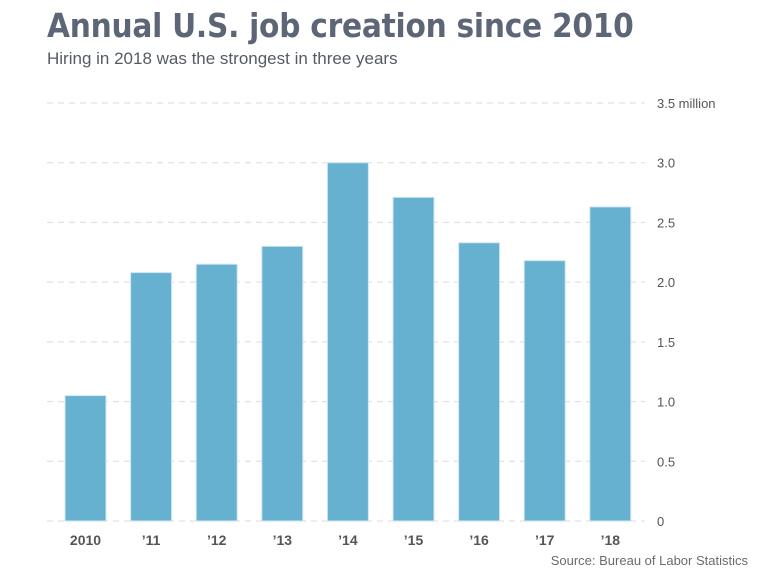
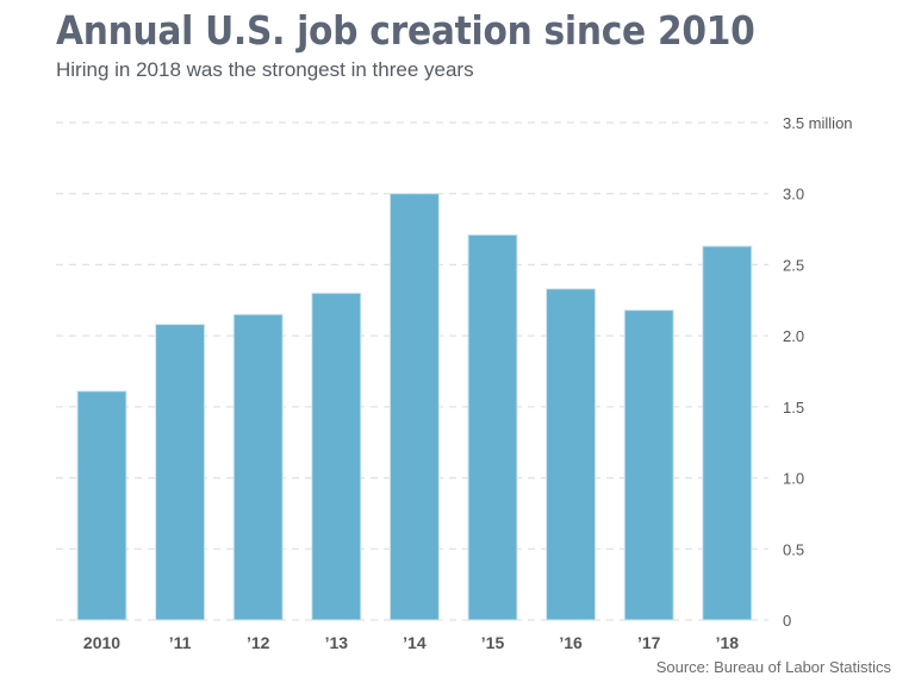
2010: 1.05 -> 1.61
